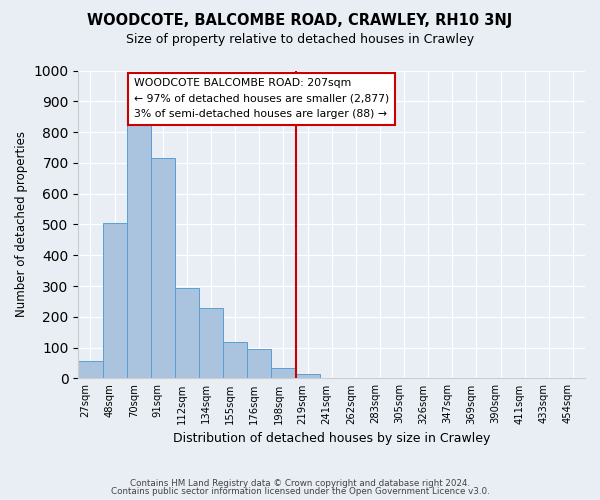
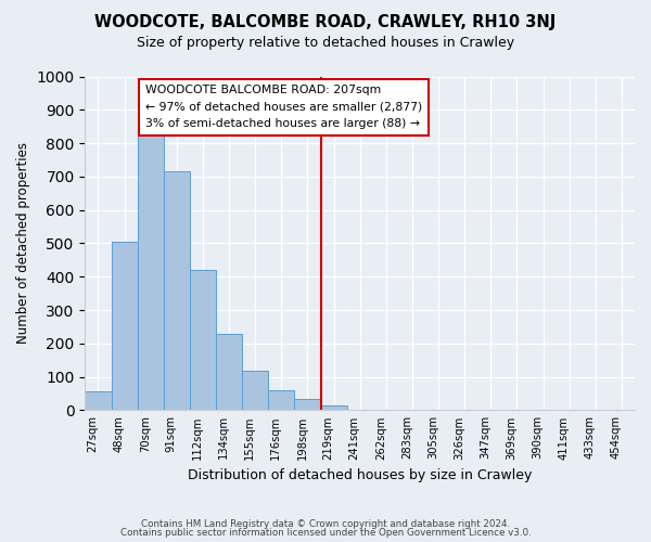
112sqm: 295 -> 420
176sqm: 95 -> 60
